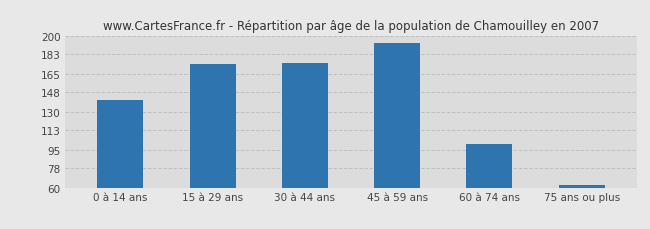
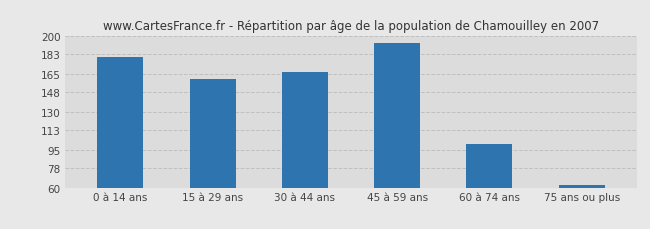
0 à 14 ans: 141 -> 180
15 à 29 ans: 174 -> 160
30 à 44 ans: 175 -> 167
